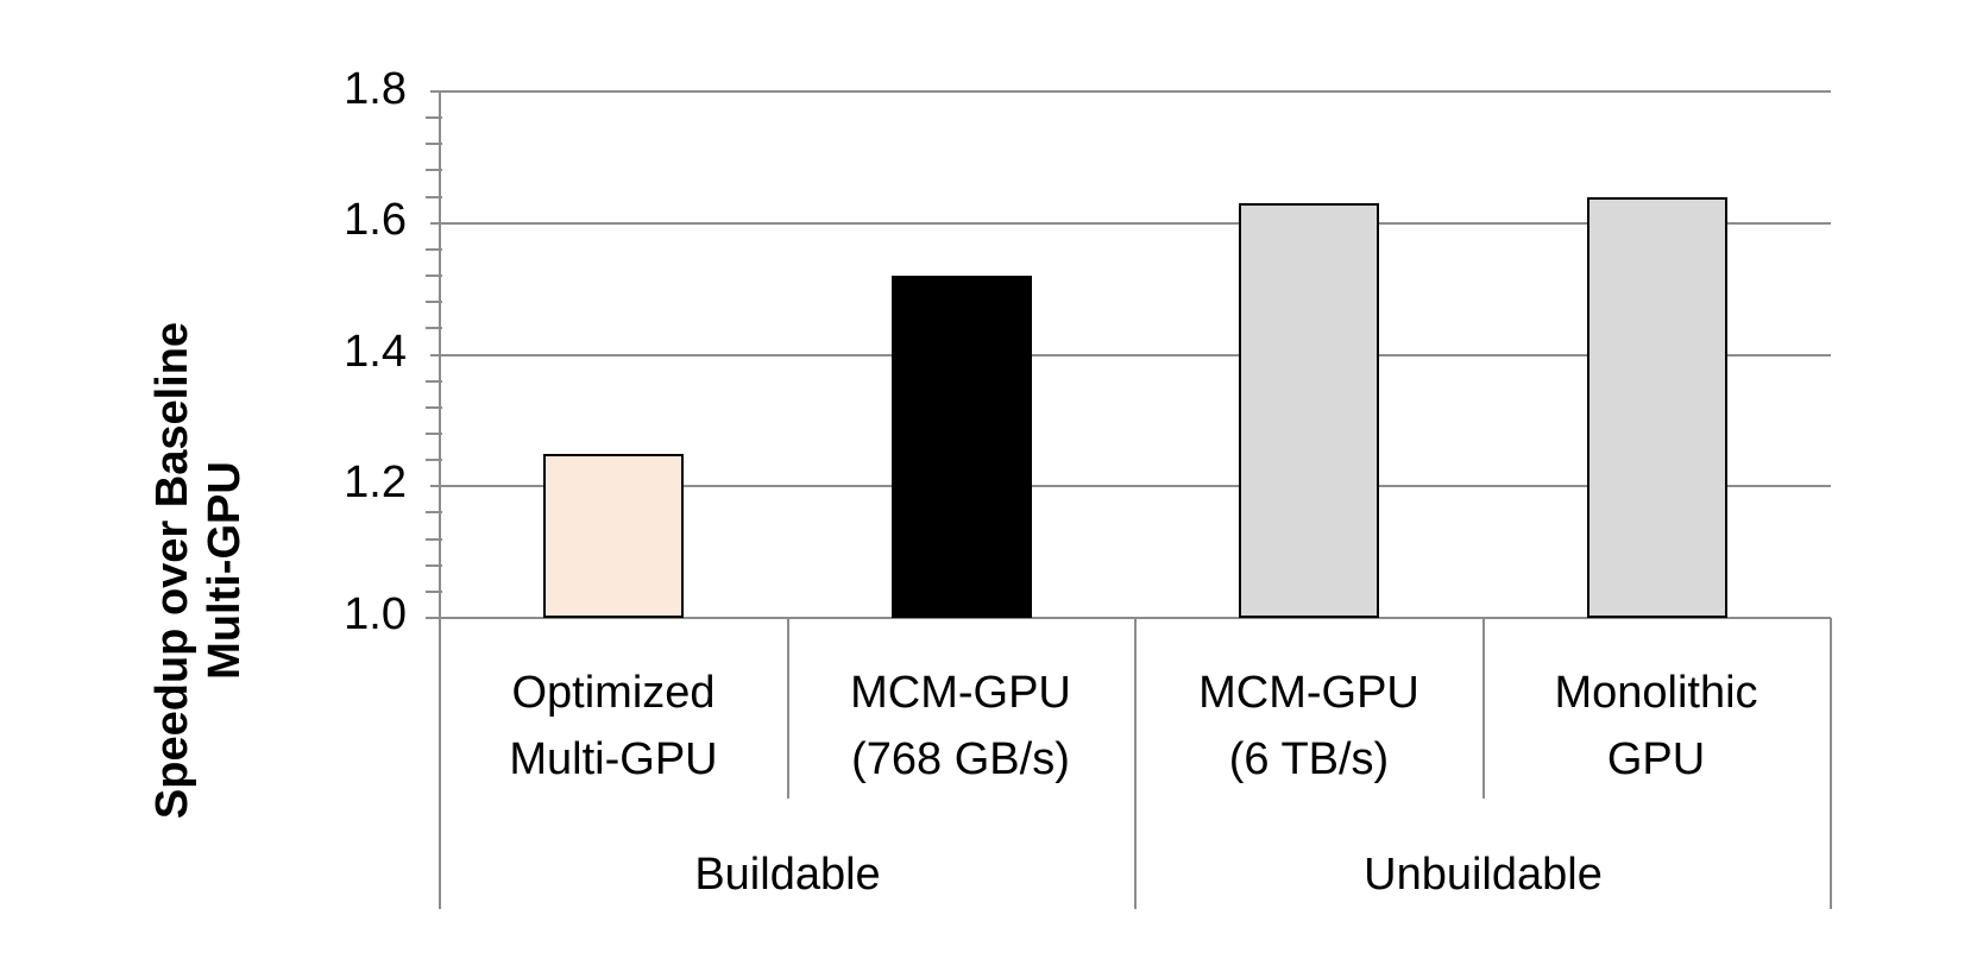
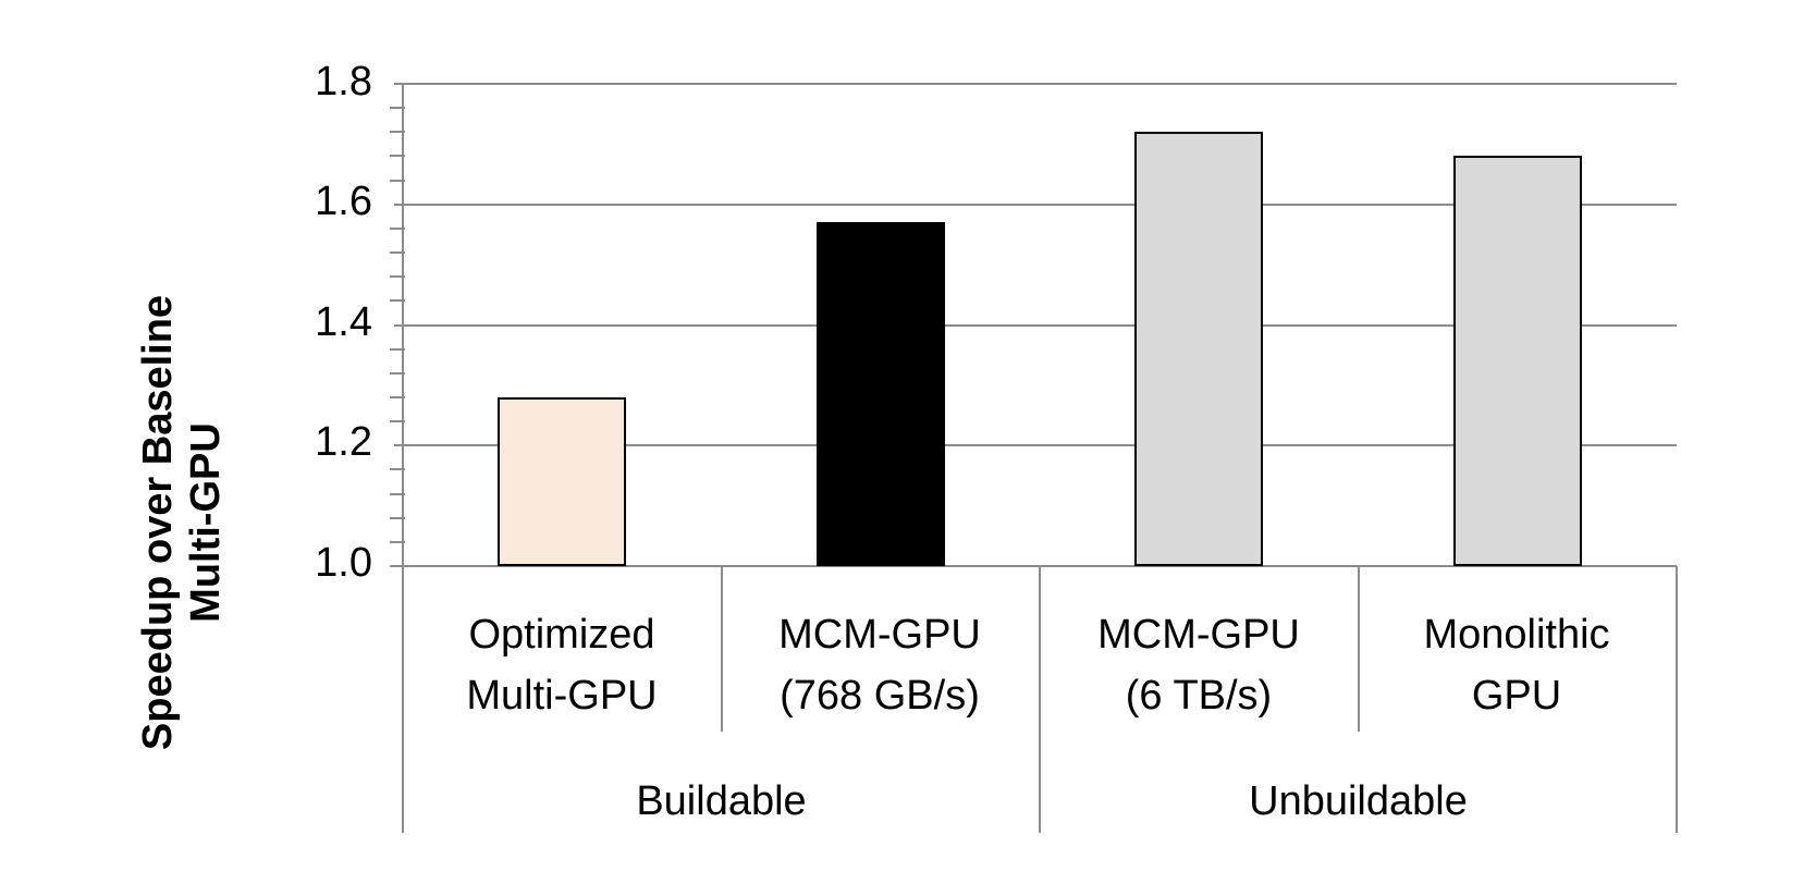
Optimized Multi-GPU: 1.25 -> 1.28
MCM-GPU (768 GB/s): 1.52 -> 1.57
MCM-GPU (6 TB/s): 1.63 -> 1.72
Monolithic GPU: 1.64 -> 1.68
